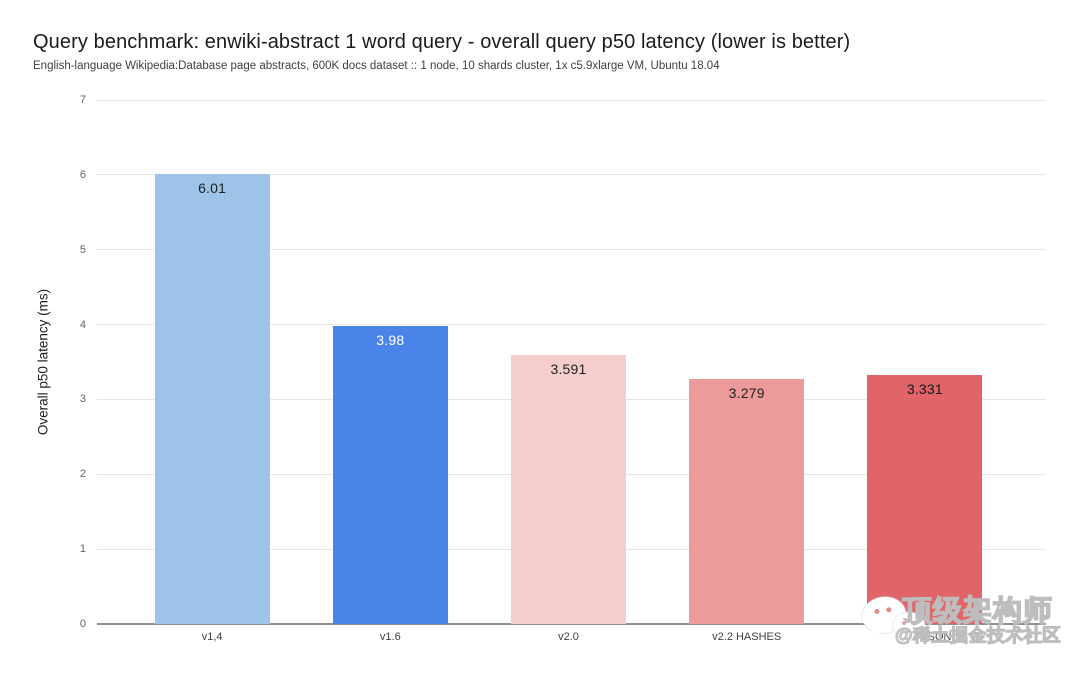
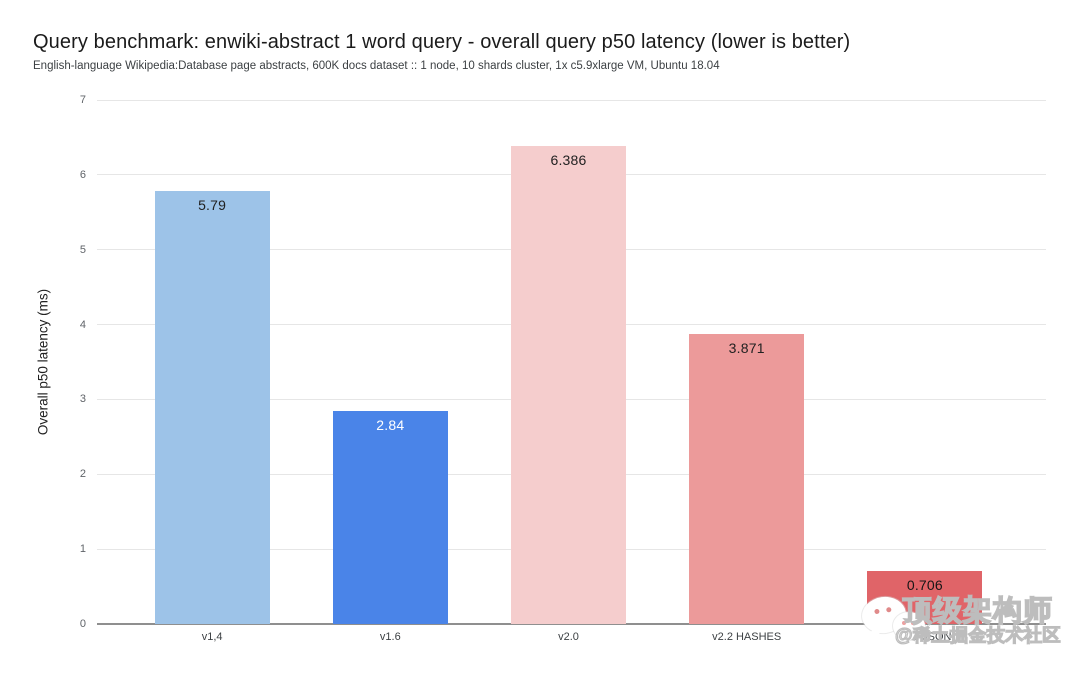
v1,4: 6.01 -> 5.79
v1.6: 3.98 -> 2.84
v2.0: 3.591 -> 6.386
v2.2 HASHES: 3.279 -> 3.871
v2.2 JSON: 3.331 -> 0.706
